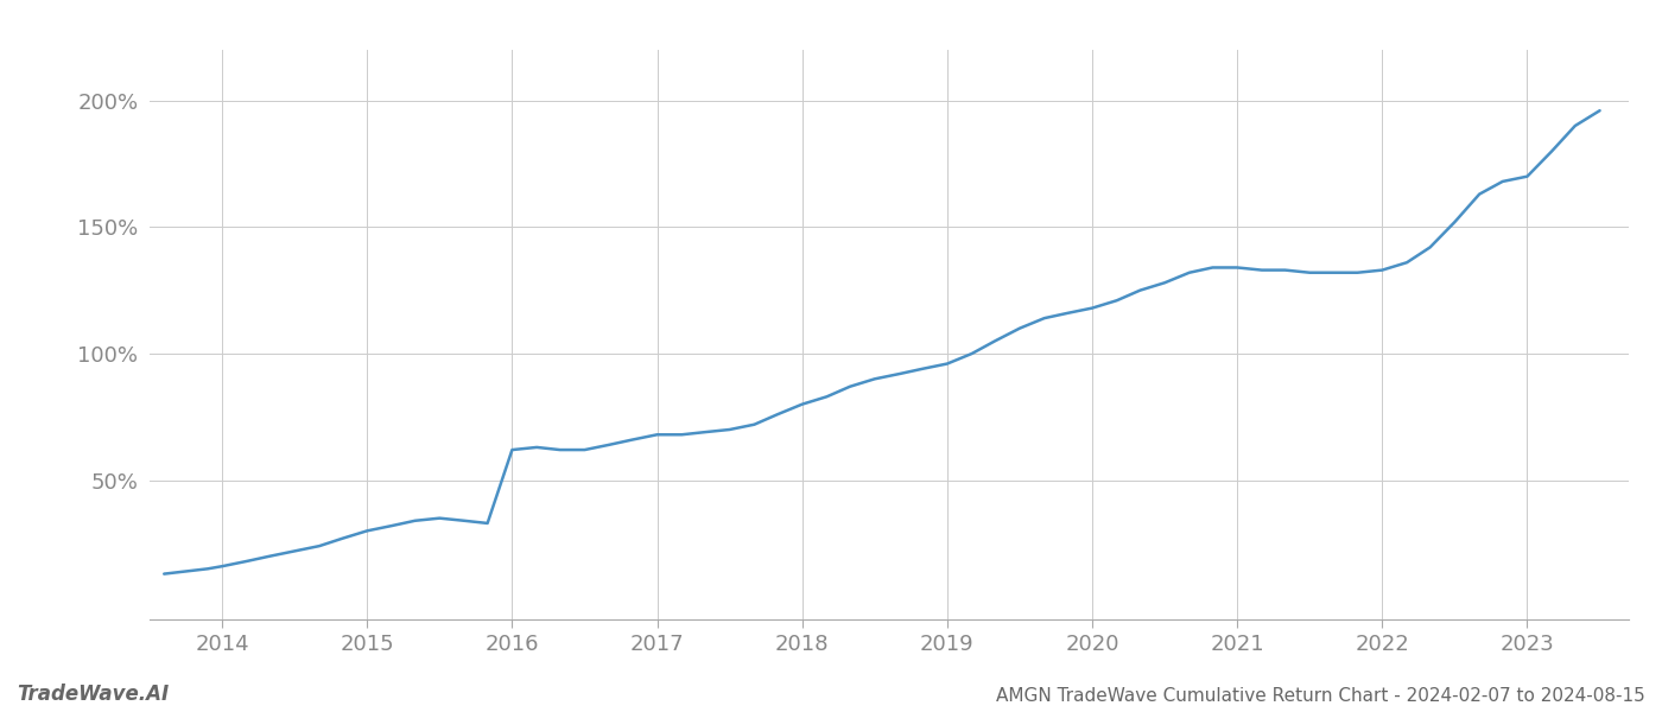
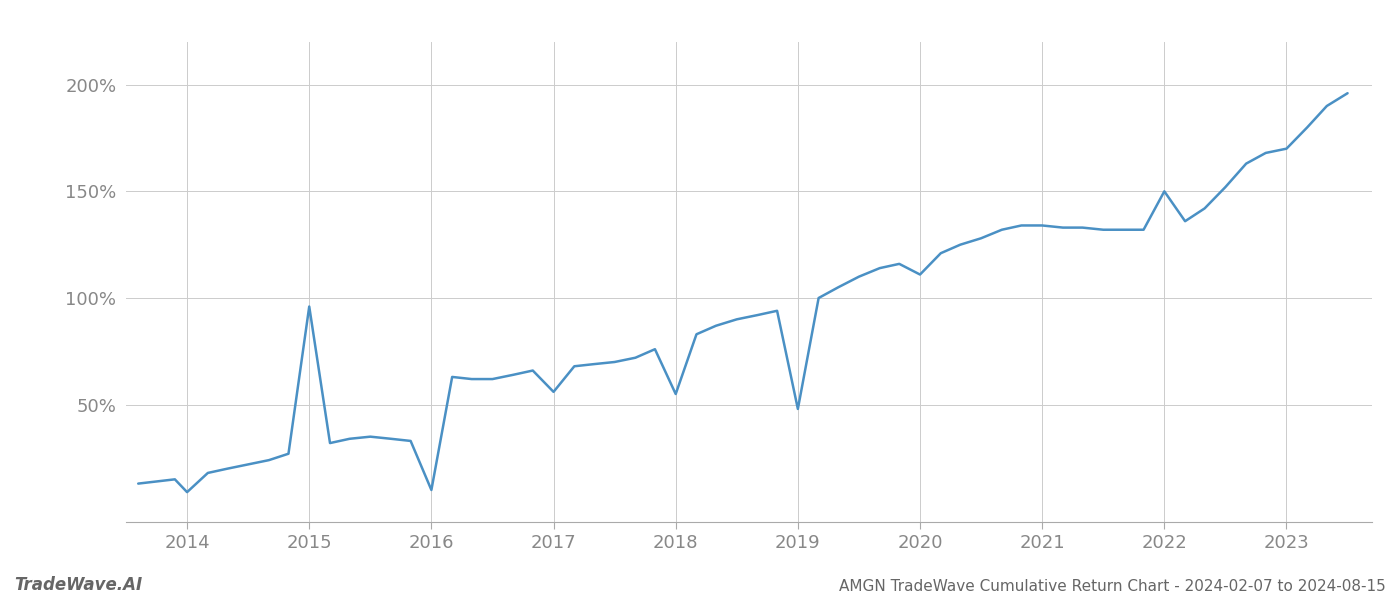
2014: 16% -> 9%
2015: 30% -> 96%
2016: 62% -> 10%
2017: 68% -> 56%
2018: 80% -> 55%
2019: 96% -> 48%
2020: 118% -> 111%
2022: 133% -> 150%
